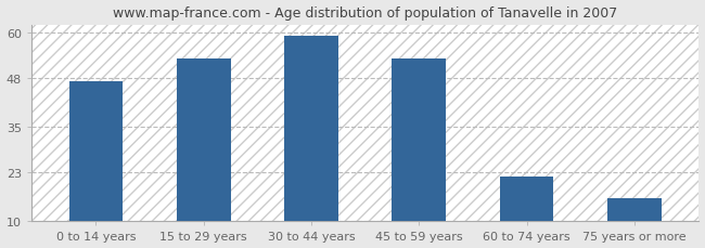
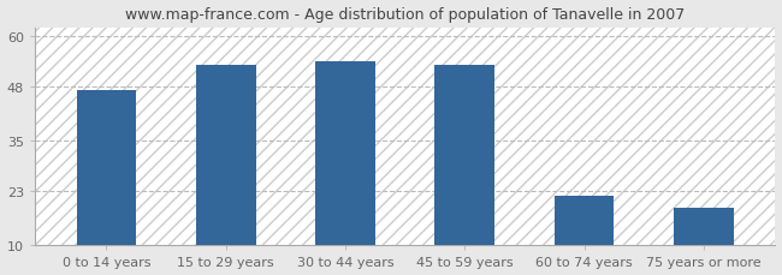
30 to 44 years: 59 -> 54
75 years or more: 16 -> 19
